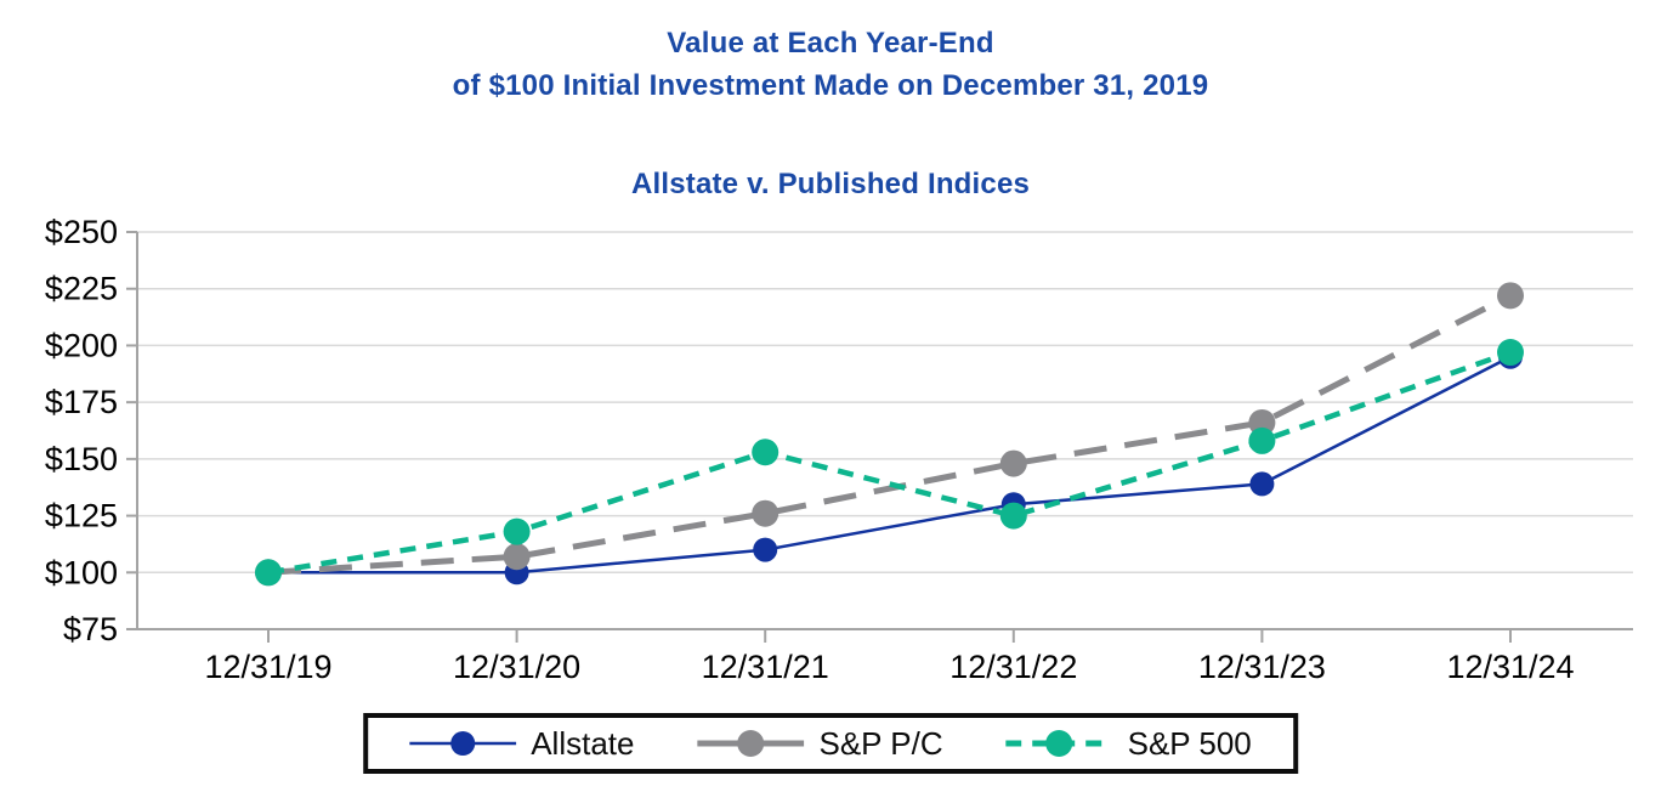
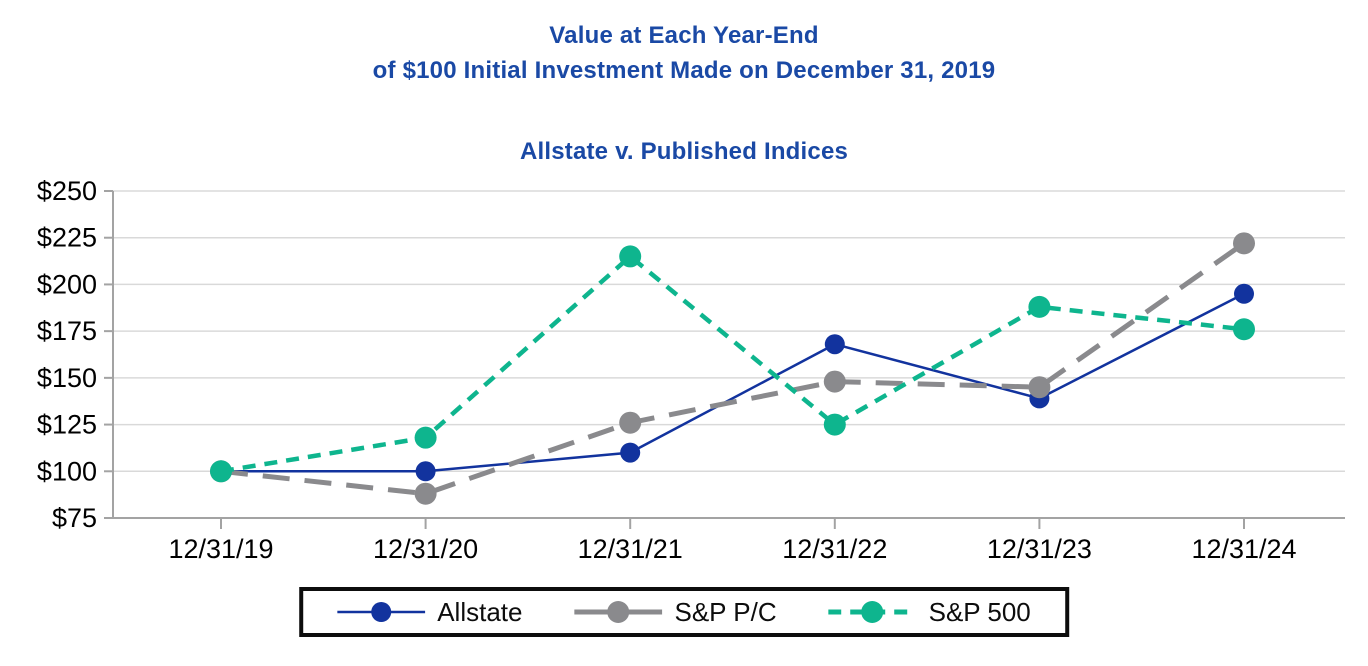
S&P P/C/12/31/20: $107 -> $88
S&P 500/12/31/21: $153 -> $215
Allstate/12/31/22: $130 -> $168
S&P P/C/12/31/23: $166 -> $145
S&P 500/12/31/23: $158 -> $188
S&P 500/12/31/24: $197 -> $176
